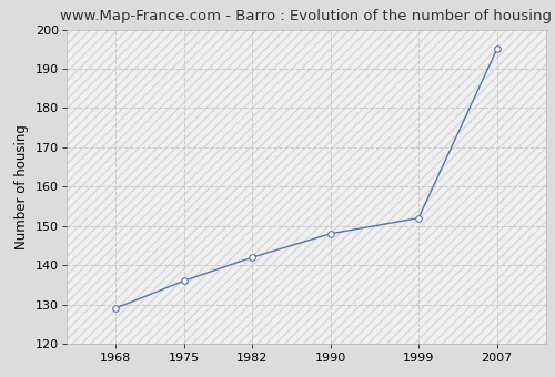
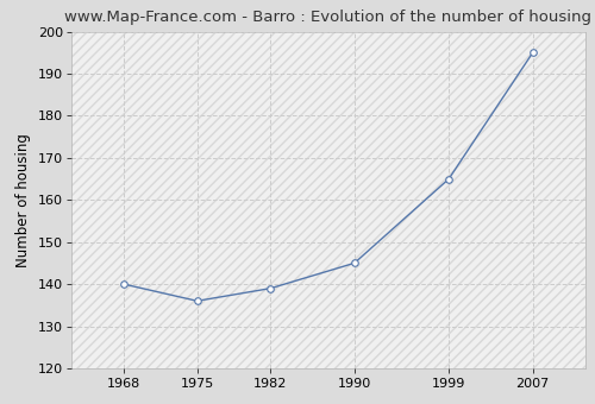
1968: 129 -> 140
1982: 142 -> 139
1990: 148 -> 145
1999: 152 -> 165
